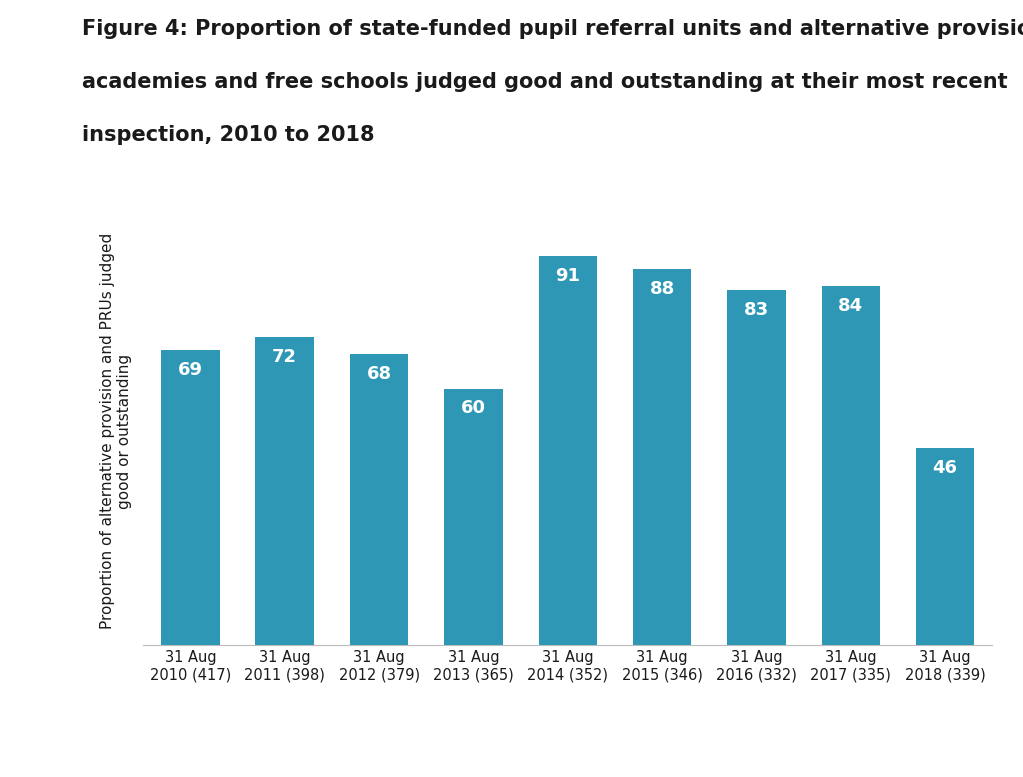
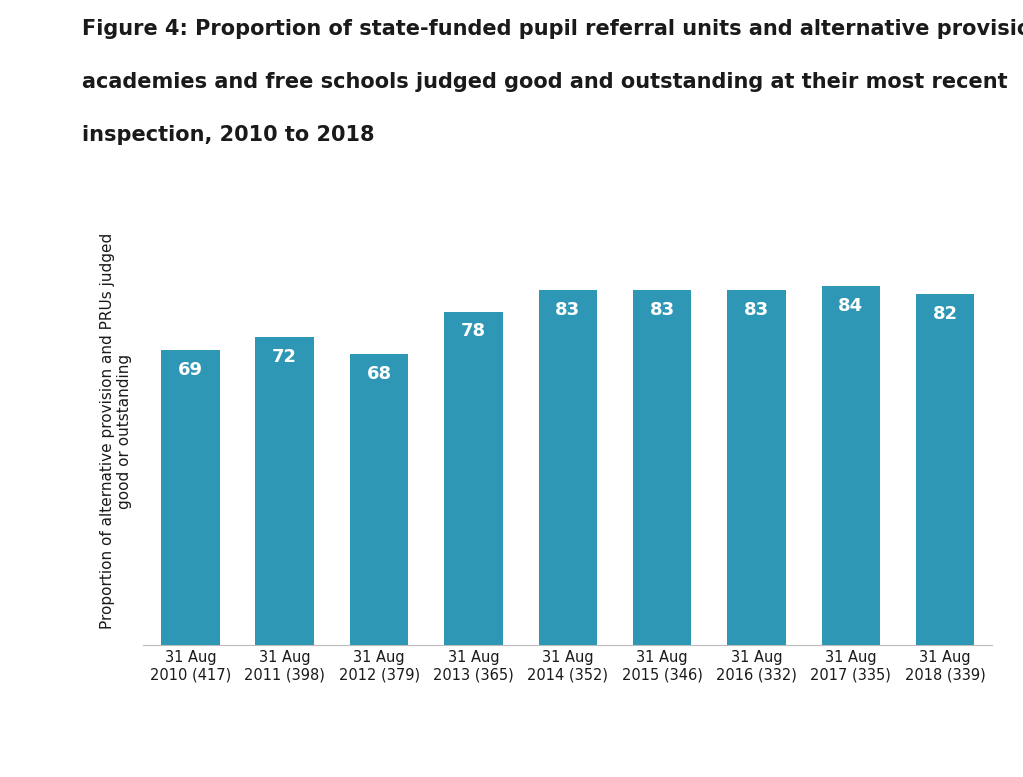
31 Aug 2013 (365): 60 -> 78
31 Aug 2014 (352): 91 -> 83
31 Aug 2015 (346): 88 -> 83
31 Aug 2018 (339): 46 -> 82
